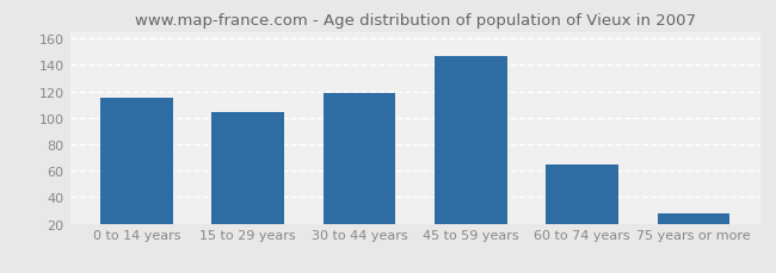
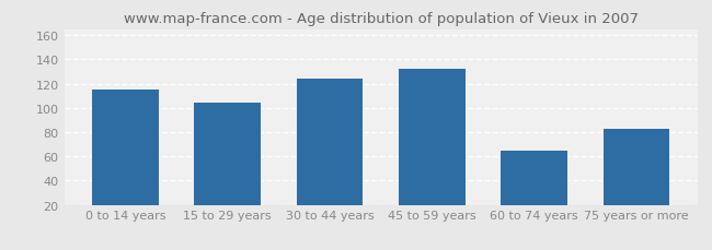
30 to 44 years: 119 -> 124
45 to 59 years: 147 -> 132
75 years or more: 28 -> 83
